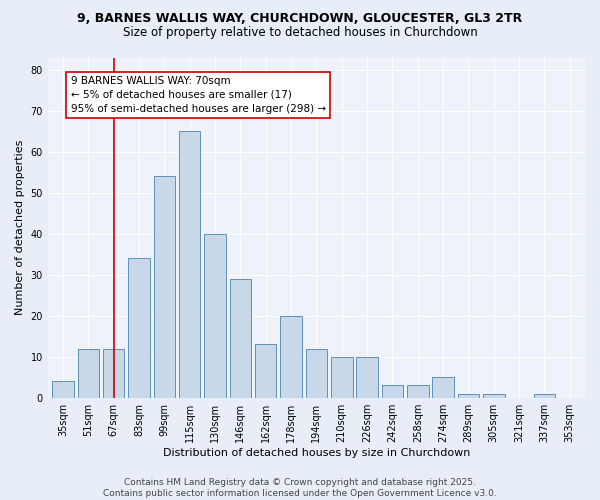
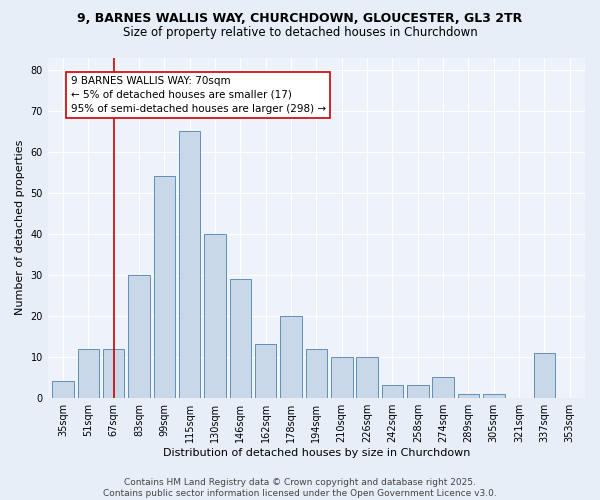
83sqm: 34 -> 30
337sqm: 1 -> 11
